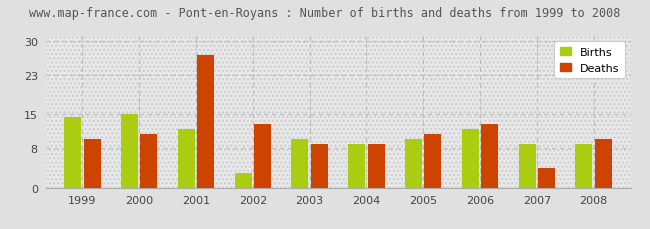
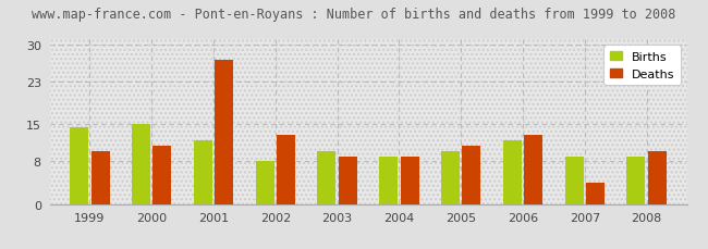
Births/2002: 3.0 -> 8.0
